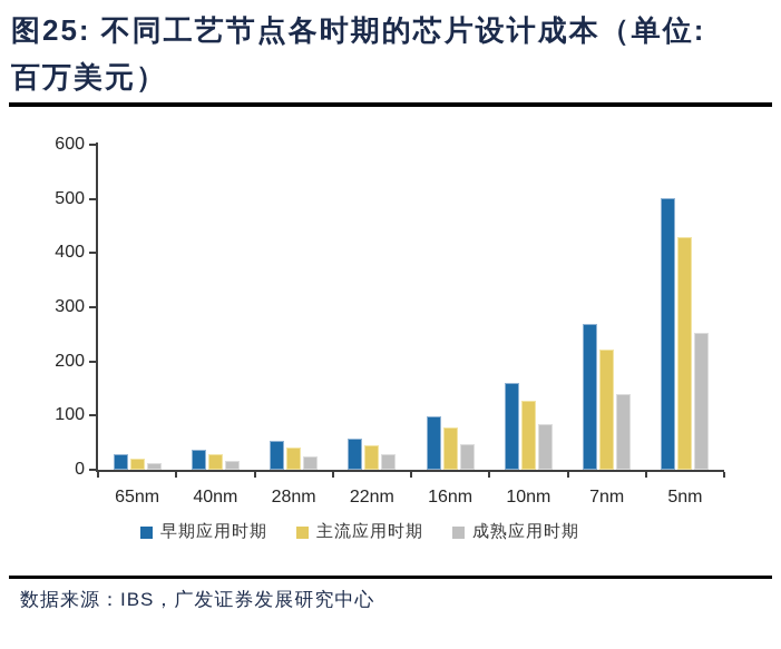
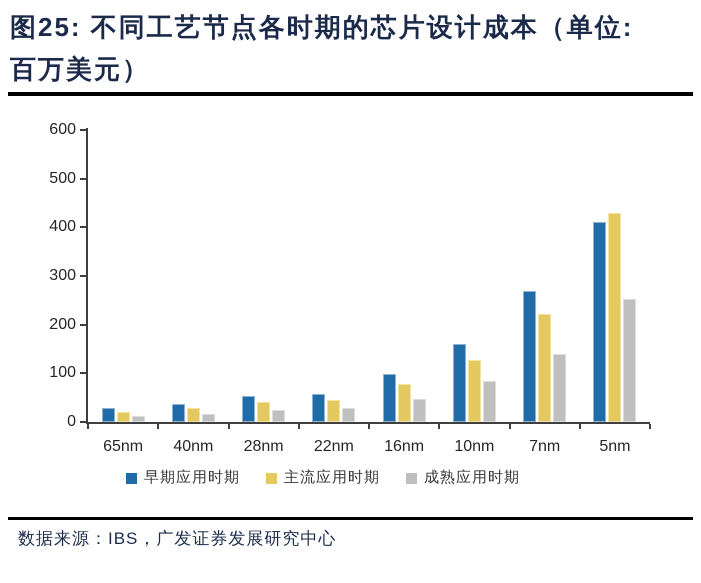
早期应用时期/5nm: 500 -> 410
